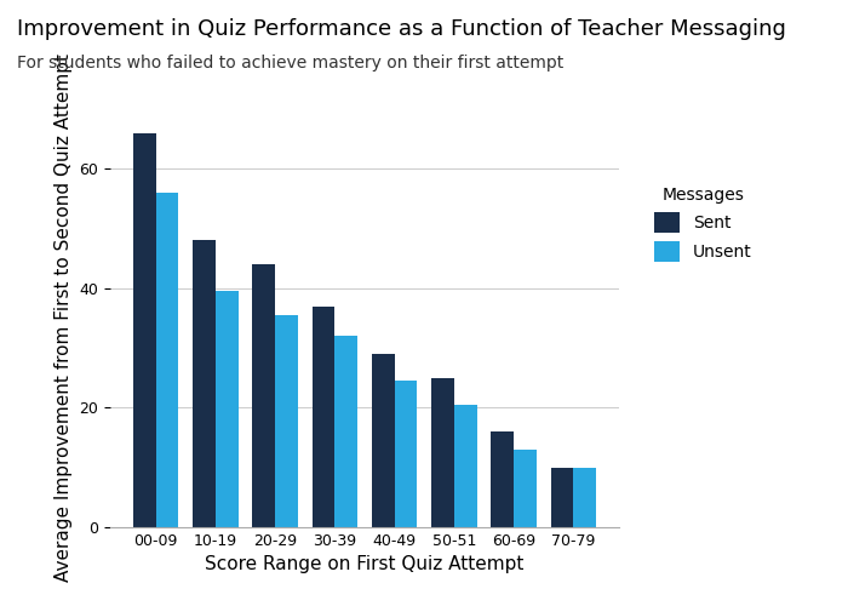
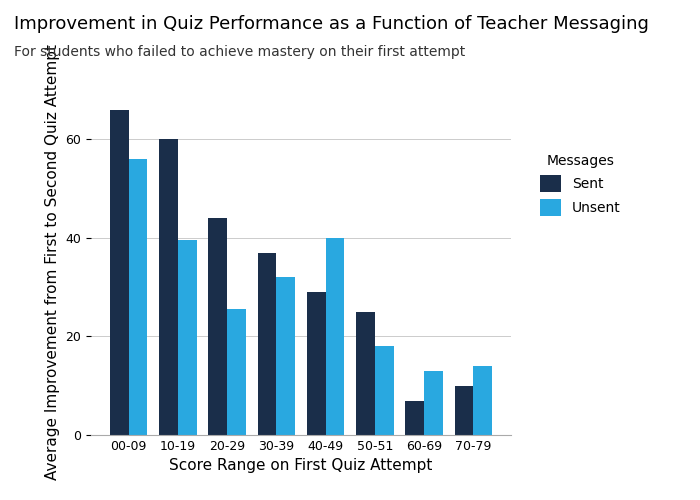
Sent/10-19: 48 -> 60
Unsent/20-29: 35.5 -> 25.5
Unsent/40-49: 24.5 -> 40.0
Unsent/50-51: 20.5 -> 18.0
Sent/60-69: 16 -> 7
Unsent/70-79: 10.0 -> 14.0
